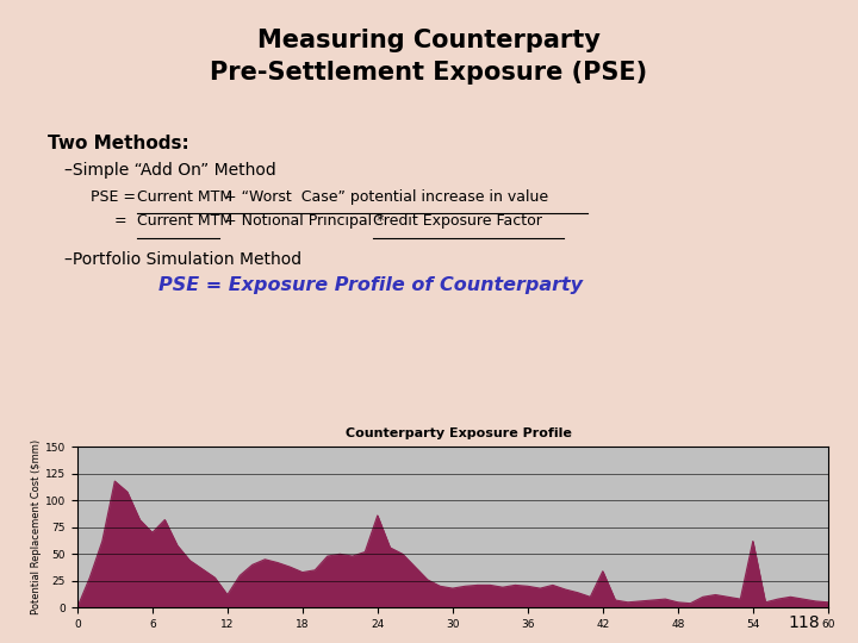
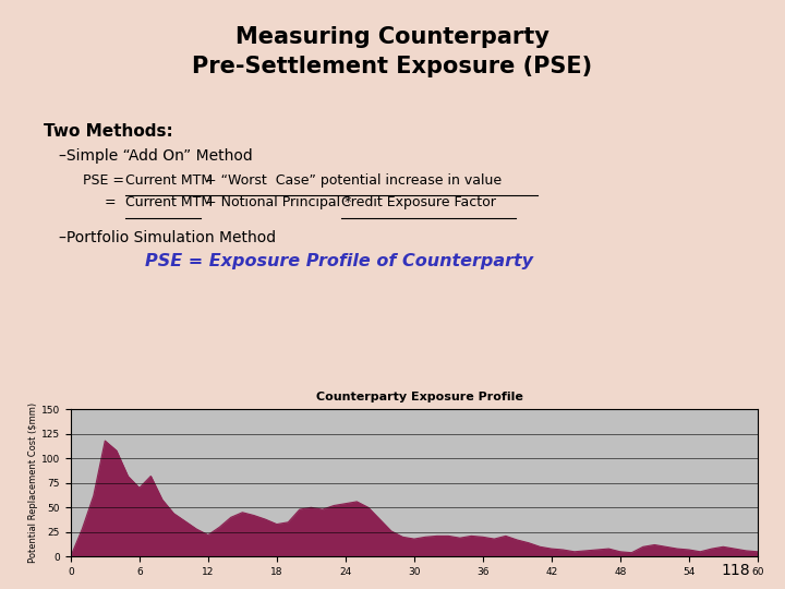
12: 12 -> 22
24: 86 -> 54
42: 34 -> 8
54: 62 -> 7
